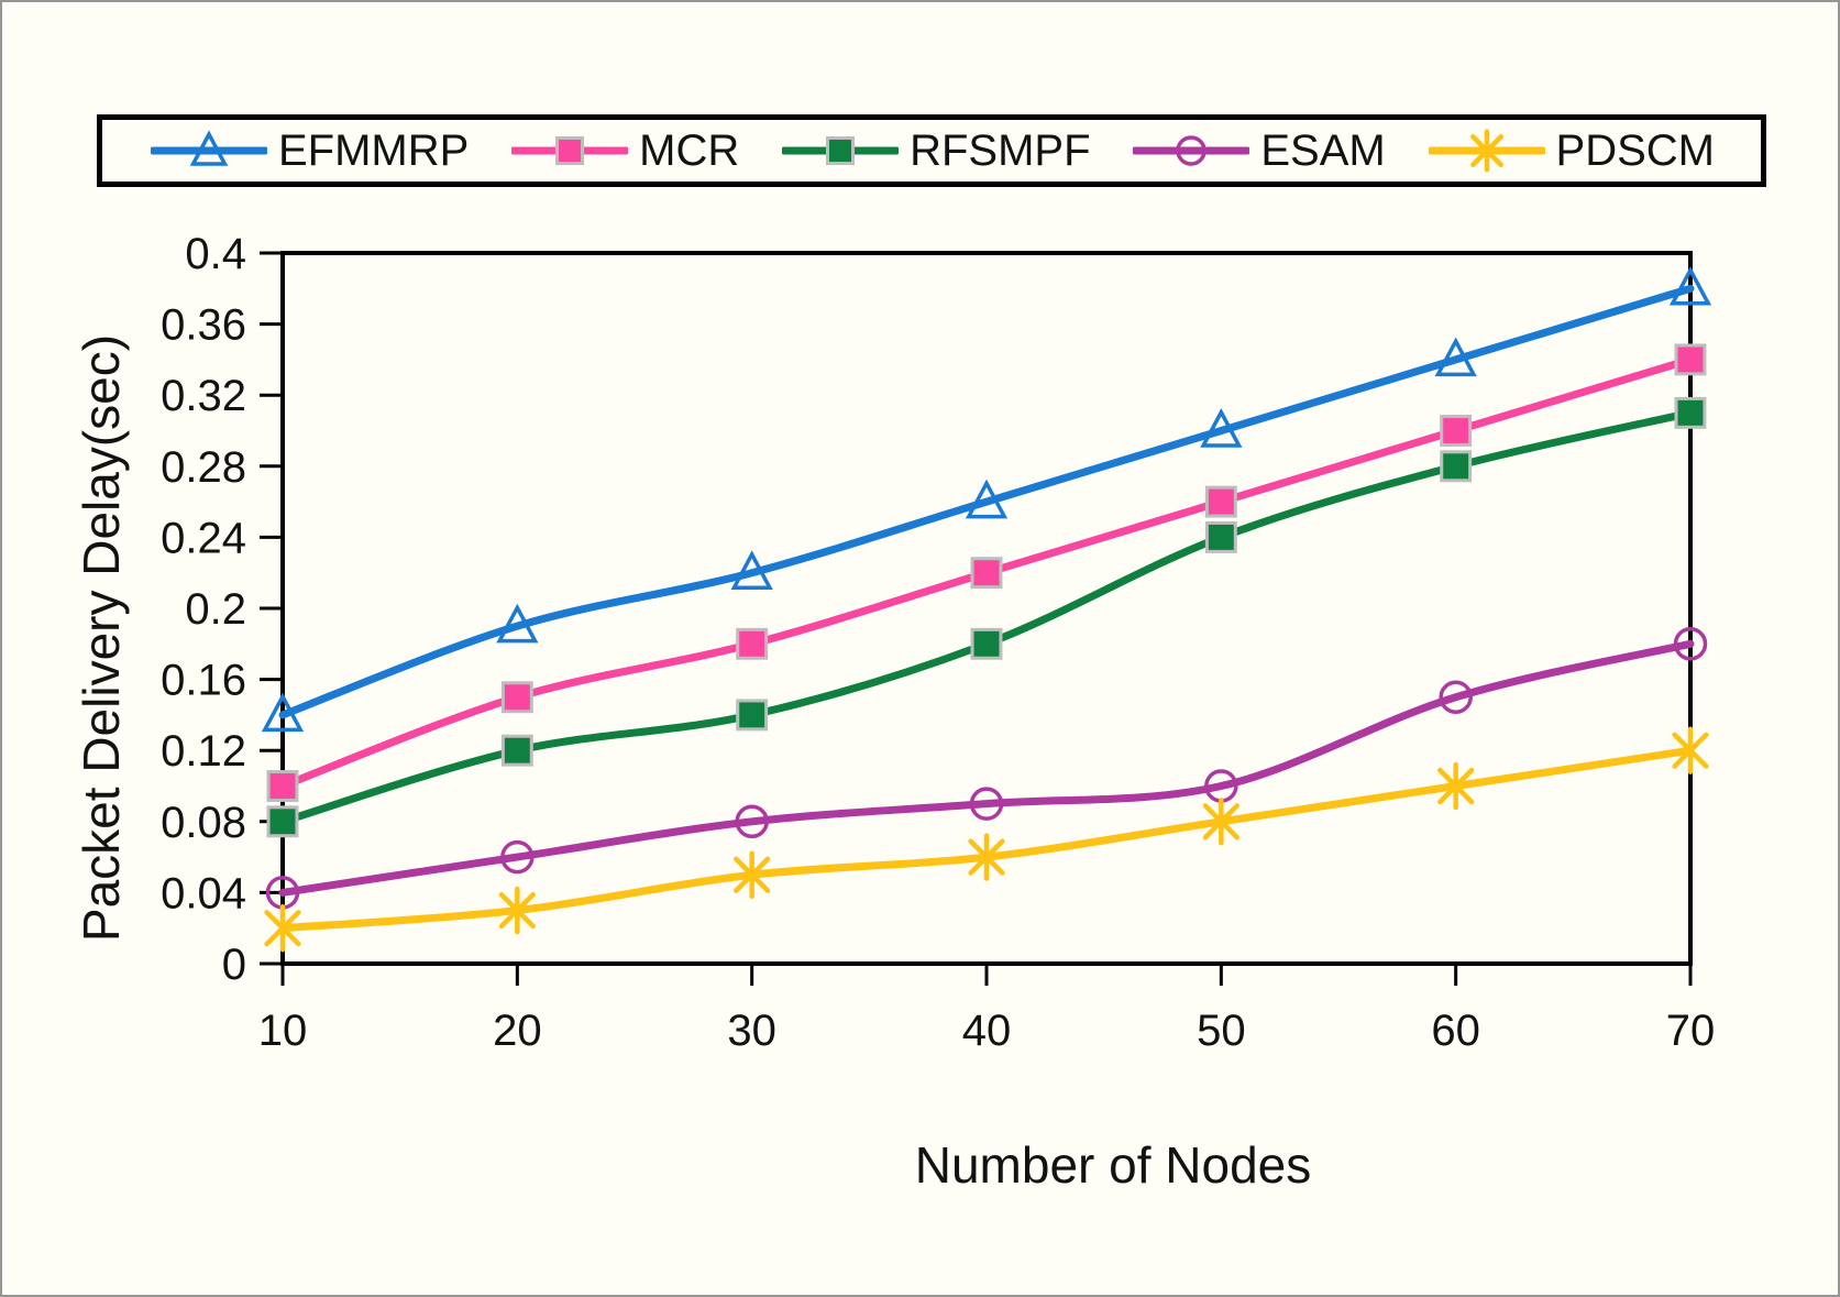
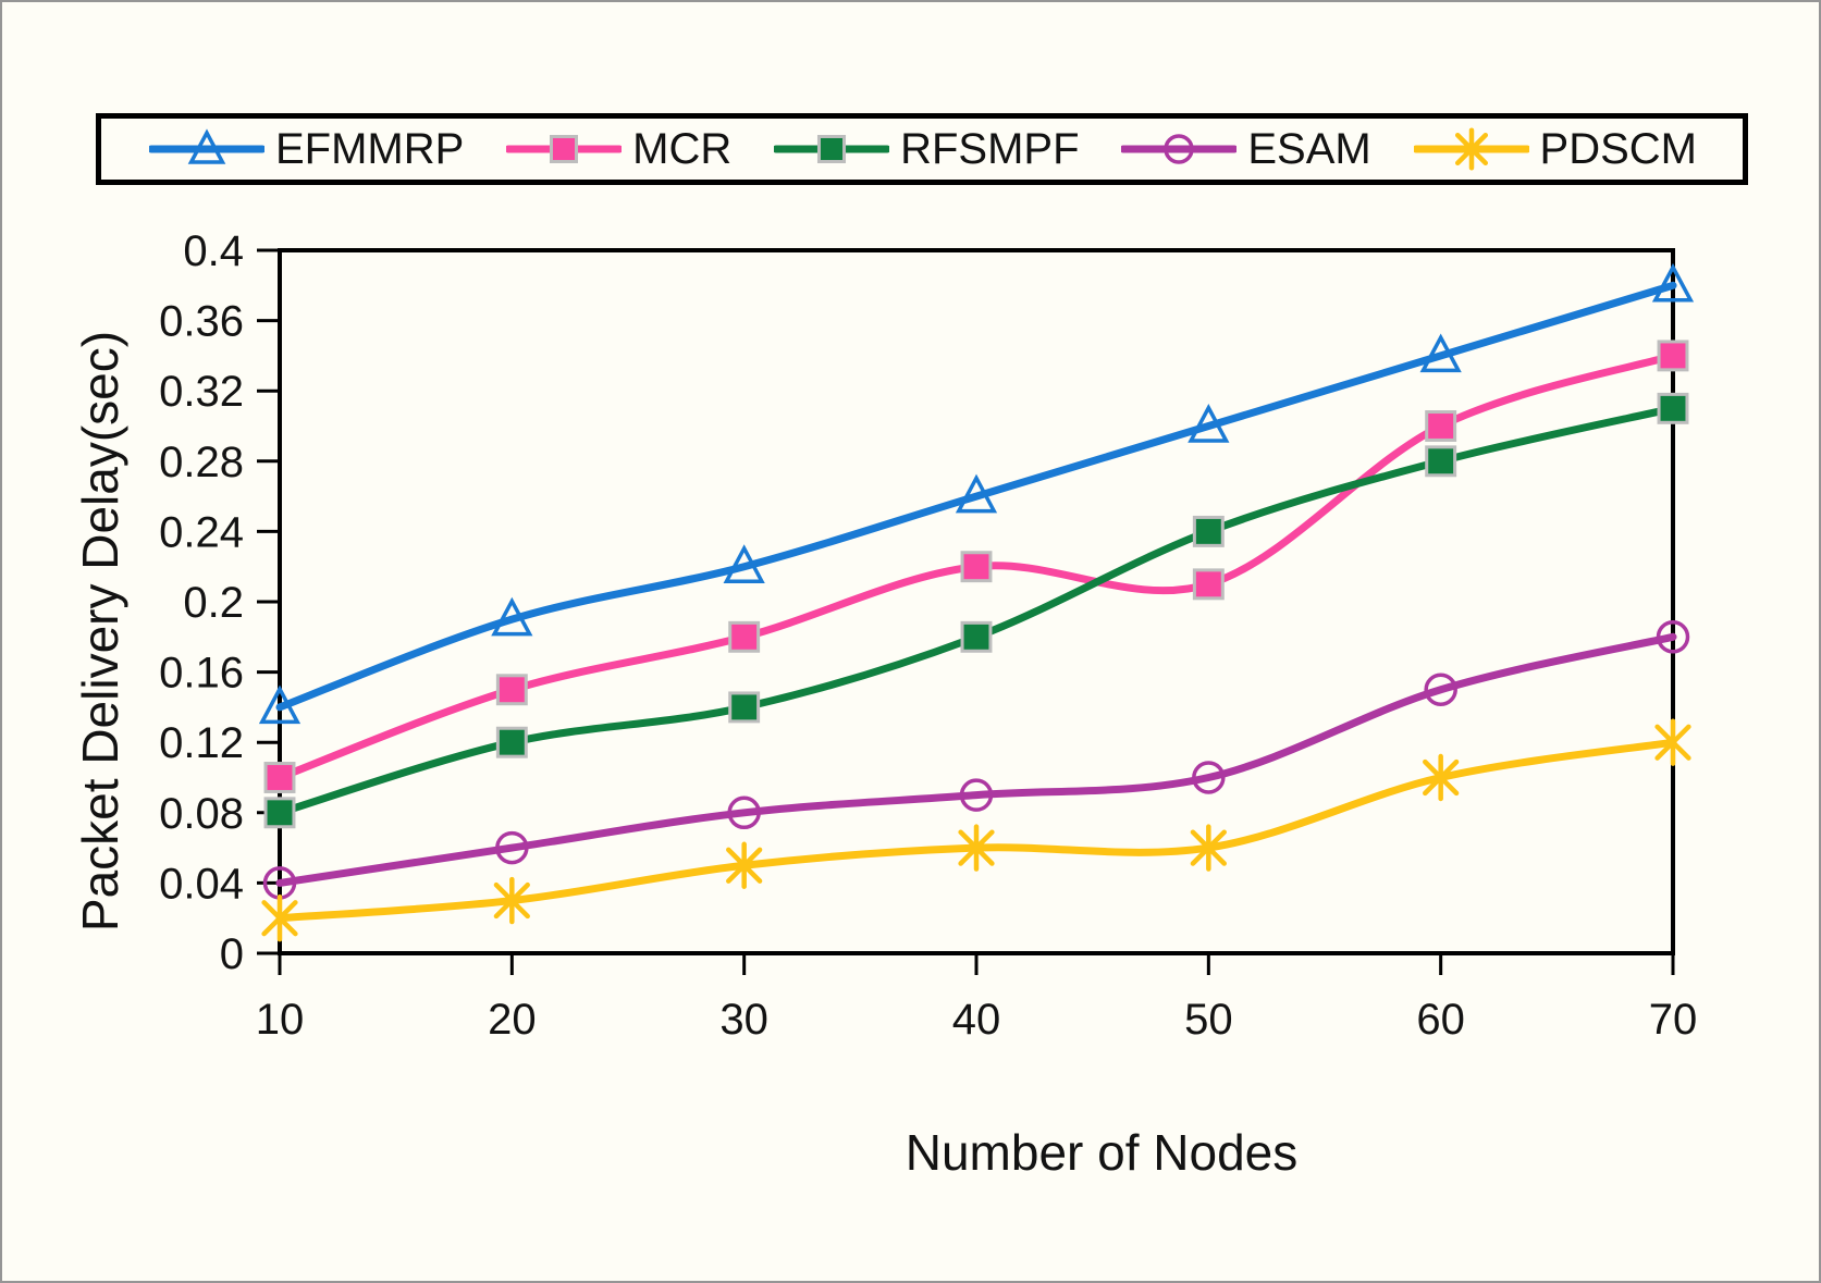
MCR/50: 0.26 -> 0.21
PDSCM/50: 0.08 -> 0.06
